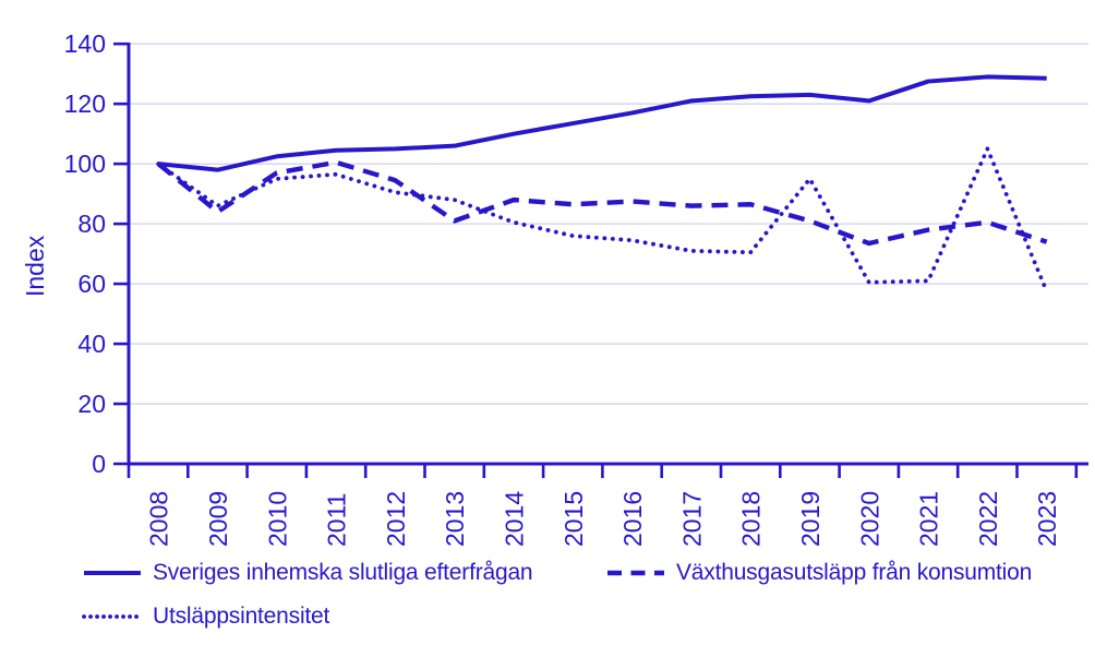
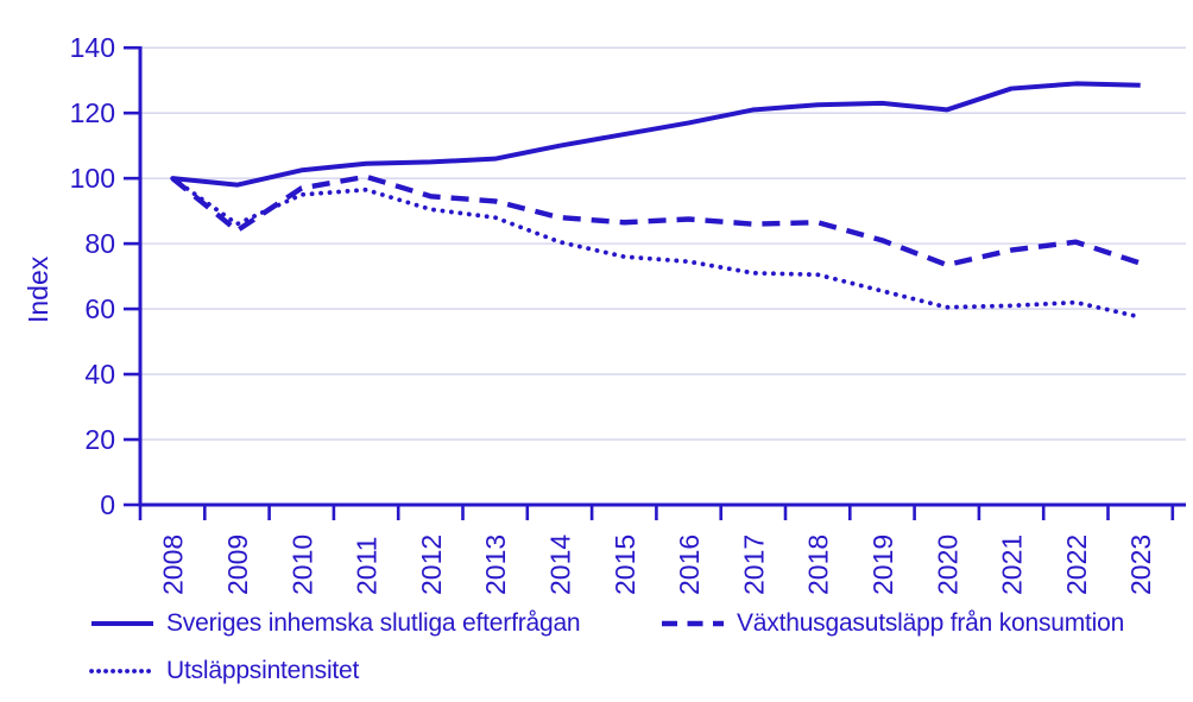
Växthusgasutsläpp från konsumtion/2013: 81 -> 93
Utsläppsintensitet/2019: 95 -> 66
Utsläppsintensitet/2022: 105 -> 62
